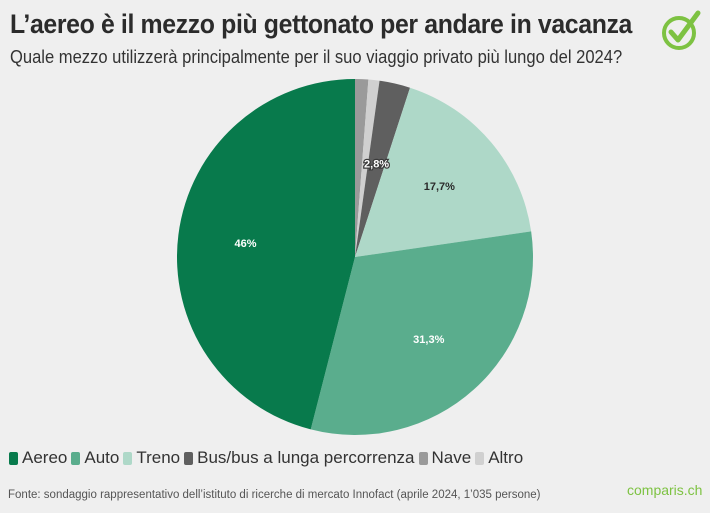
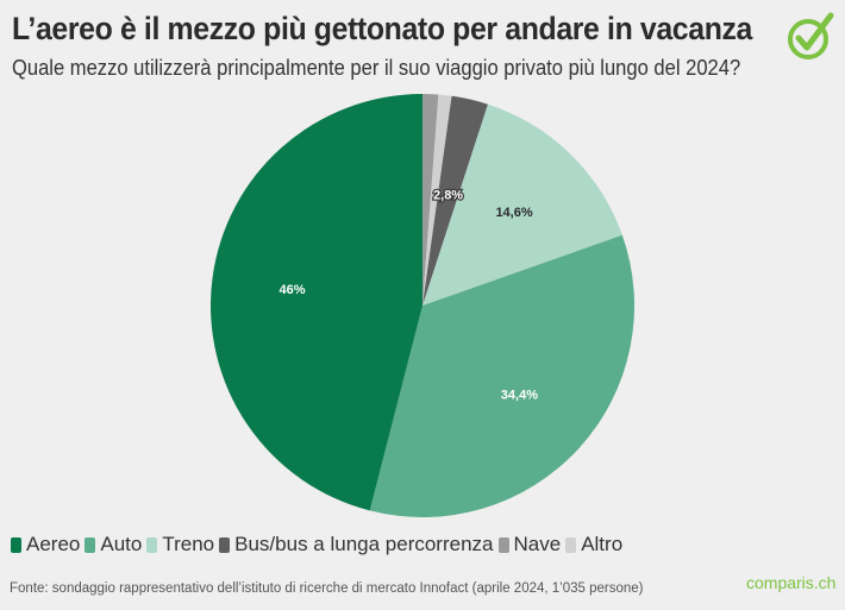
Treno: 17,7% -> 14,6%
Auto: 31,3% -> 34,4%
